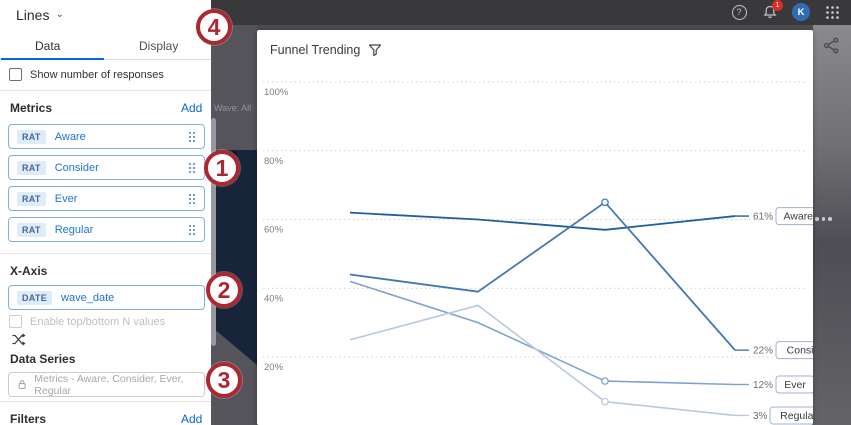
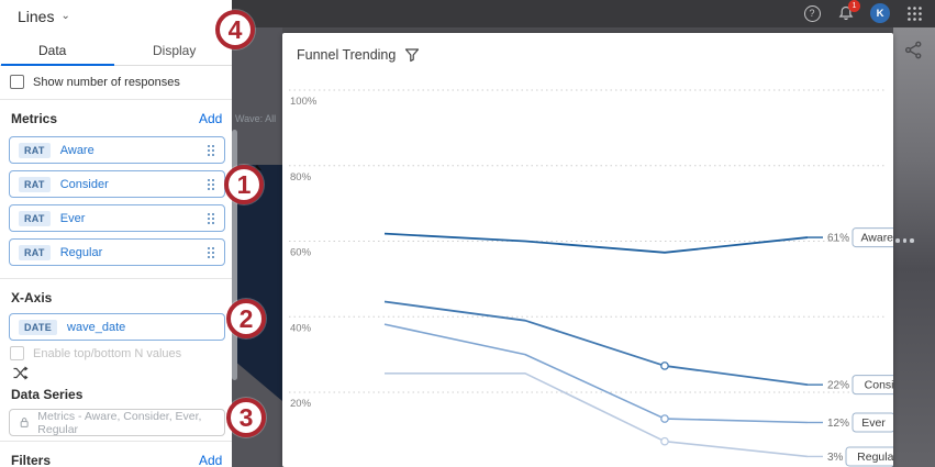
Ever/1: 42% -> 38%
Regular/2: 35% -> 25%
Consider/3: 65% -> 27%
